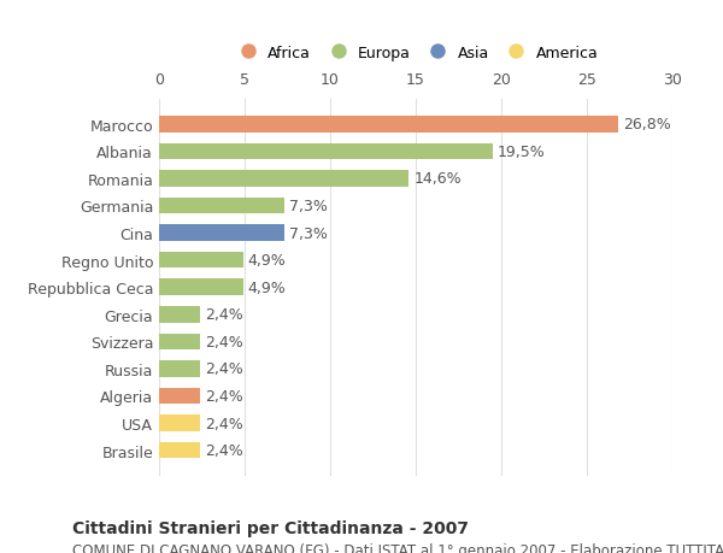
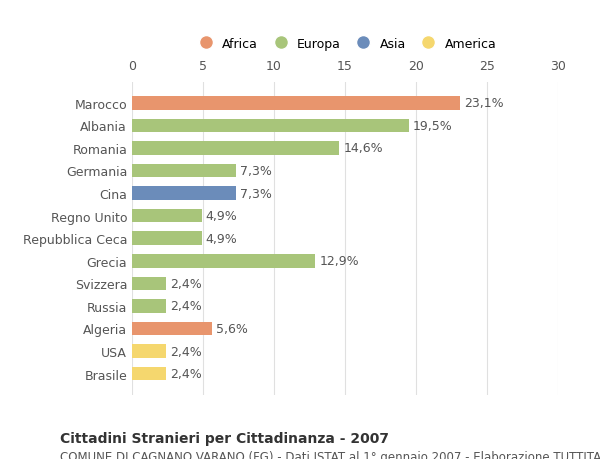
Marocco: 26,8% -> 23,1%
Grecia: 2,4% -> 12,9%
Algeria: 2,4% -> 5,6%
